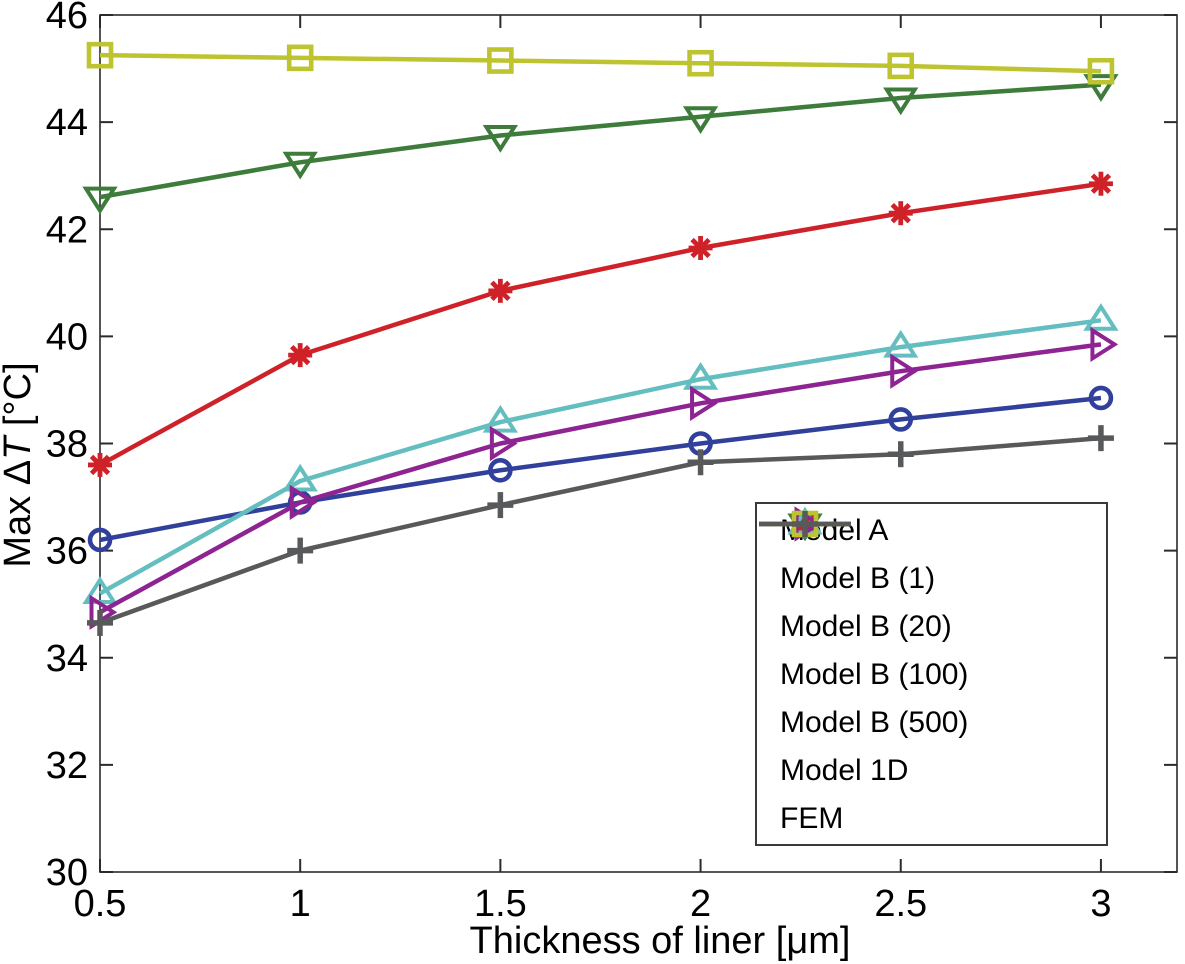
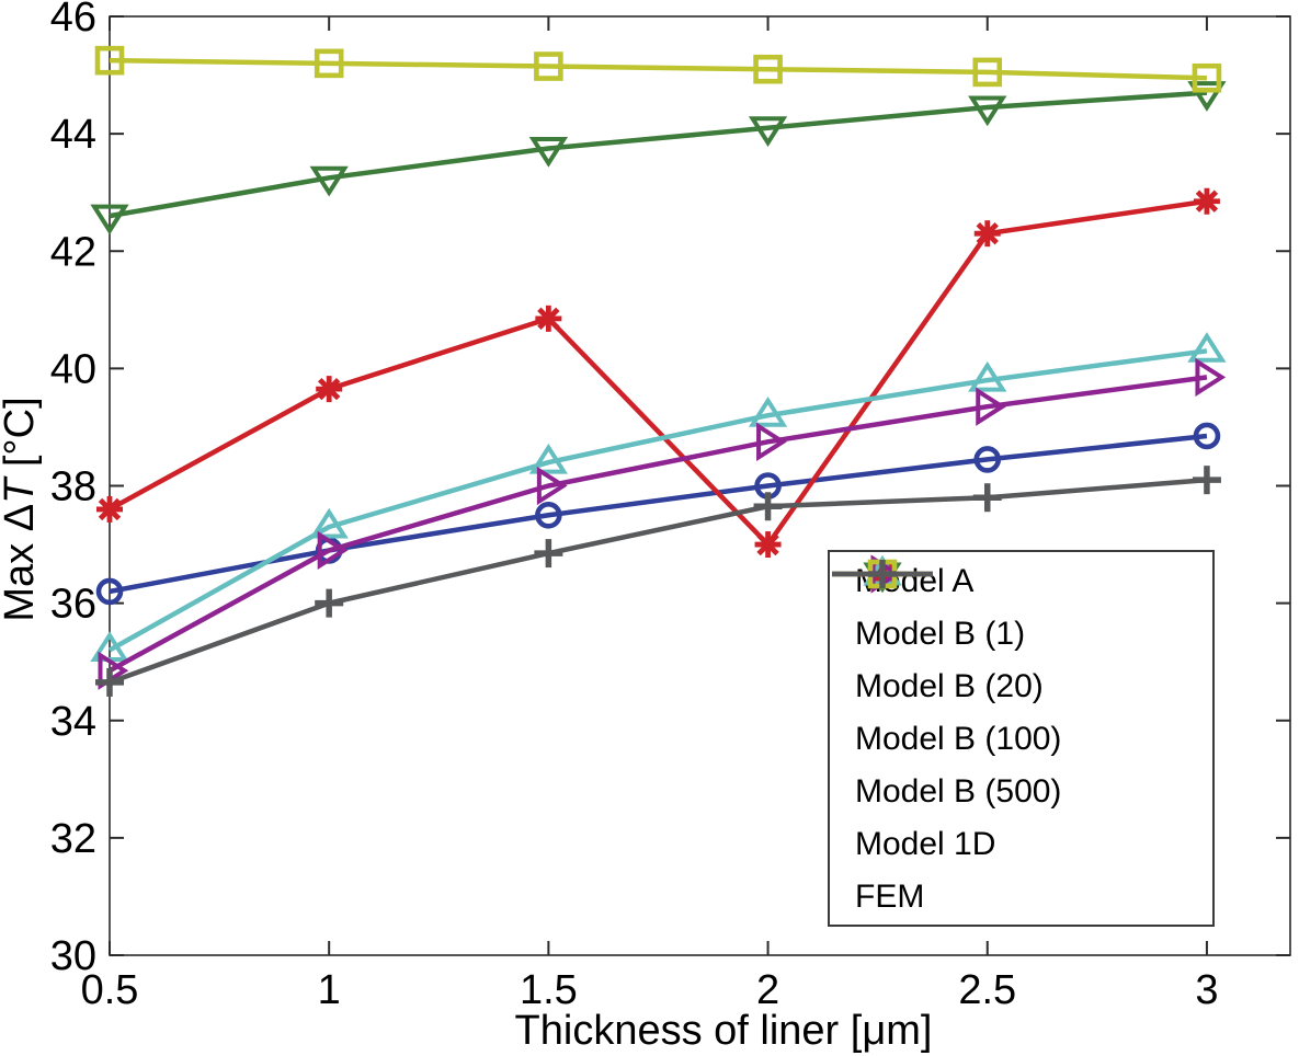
Model B (20)/2: 41.6 -> 37.0
